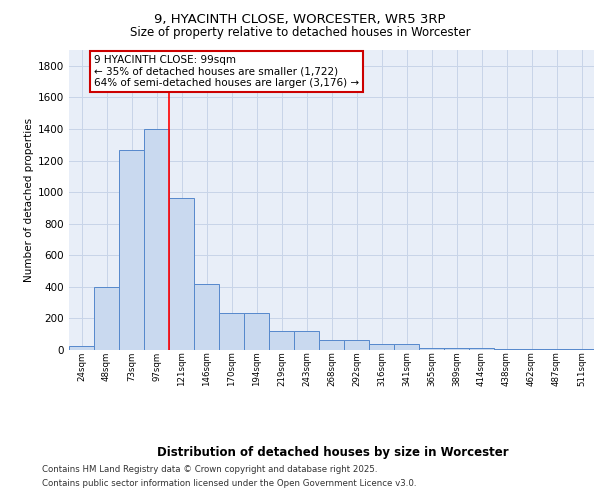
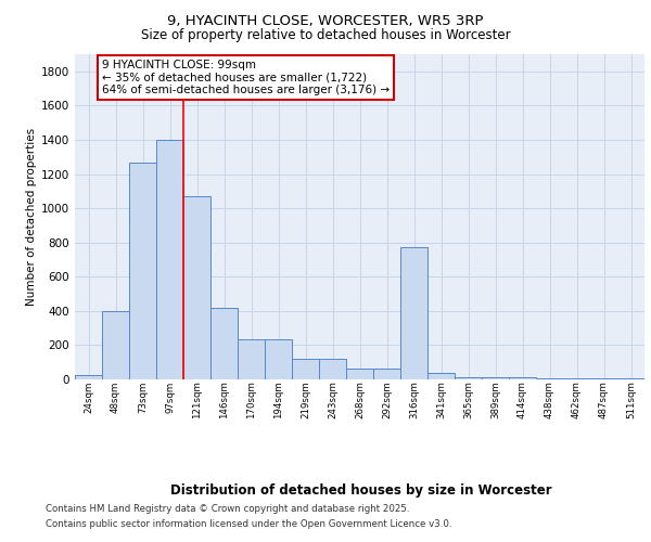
121sqm: 960 -> 1070
316sqm: 40 -> 770
